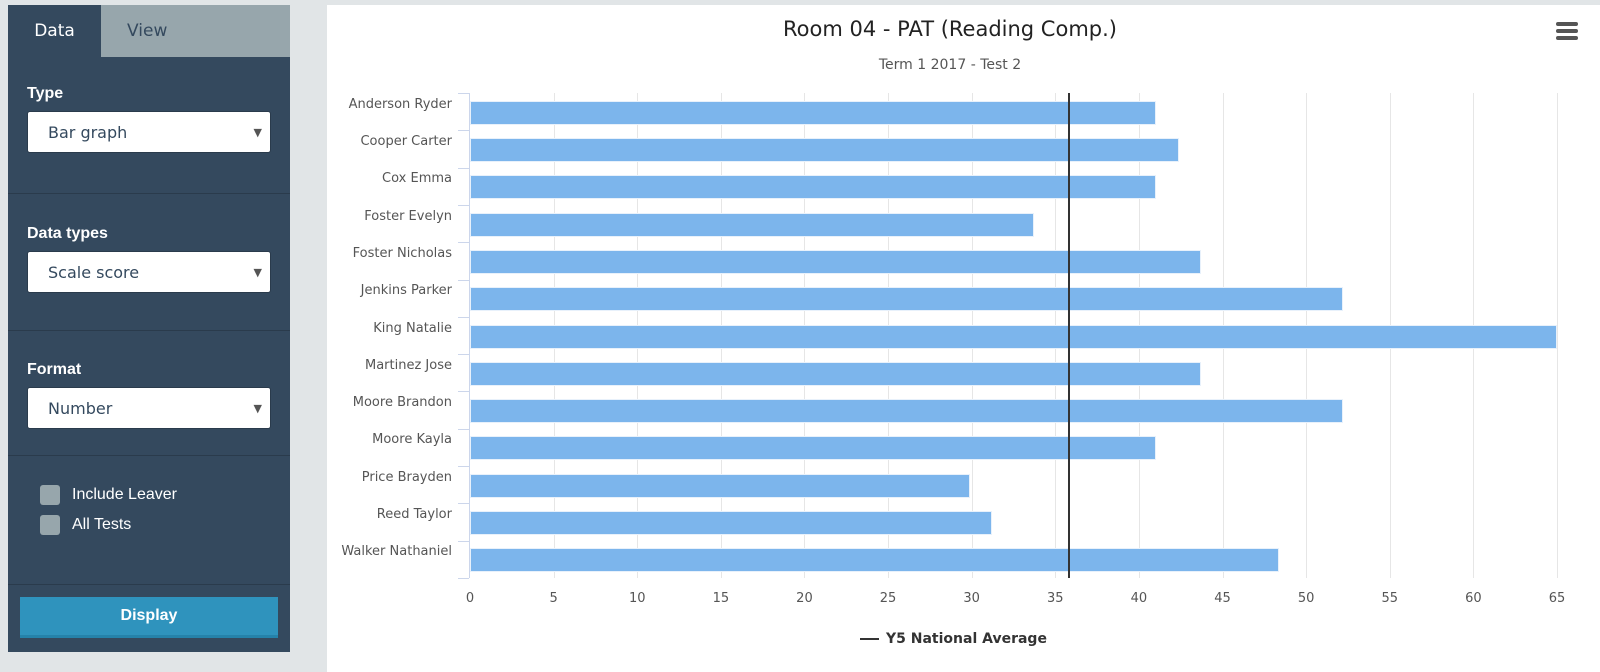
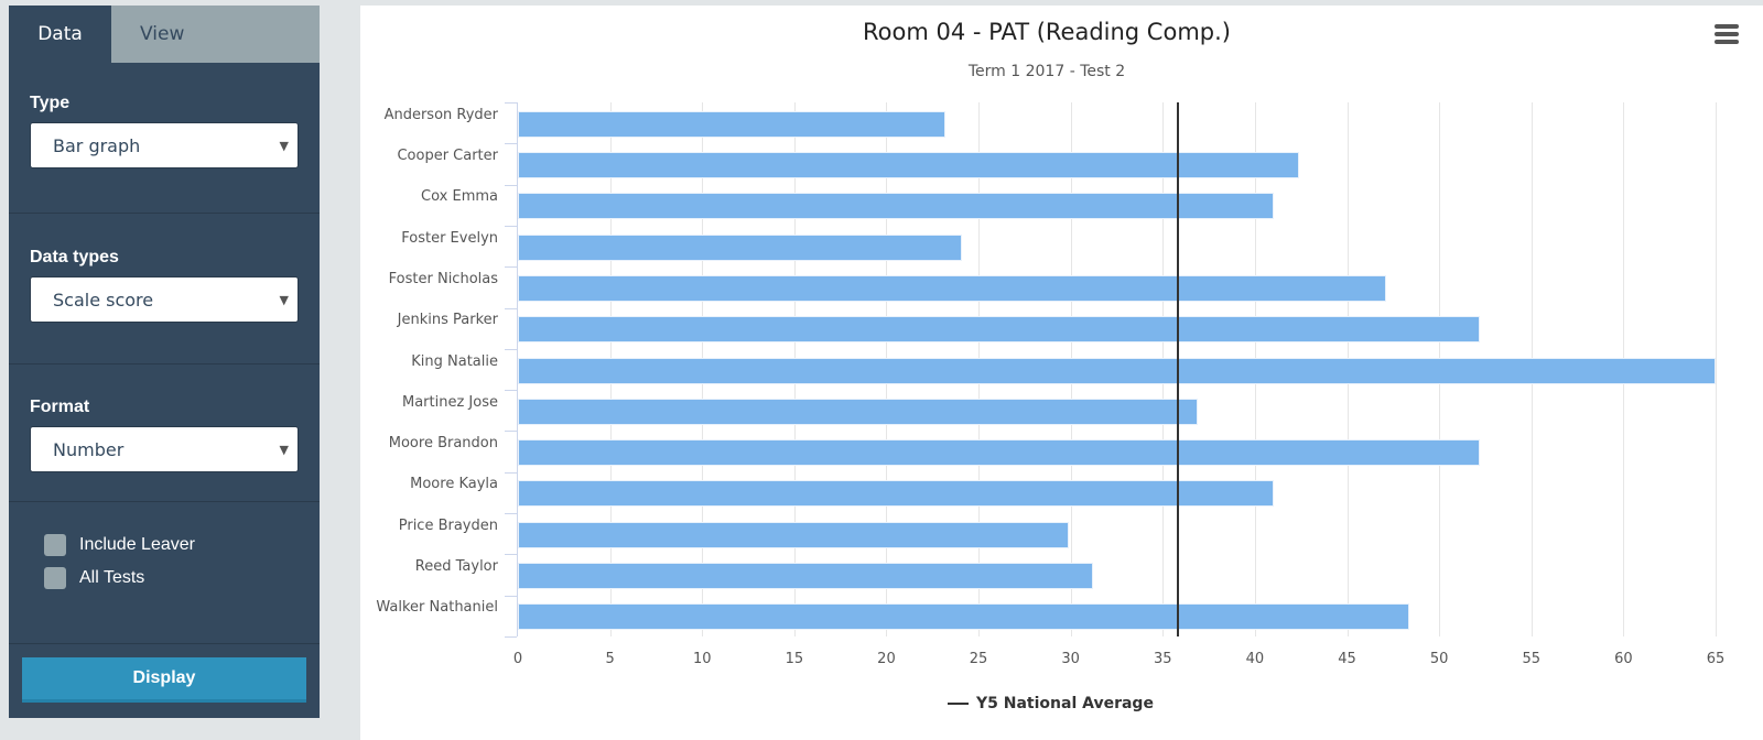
Anderson Ryder: 41.0 -> 23.2
Foster Evelyn: 33.7 -> 24.1
Foster Nicholas: 43.7 -> 47.1
Martinez Jose: 43.7 -> 36.9
